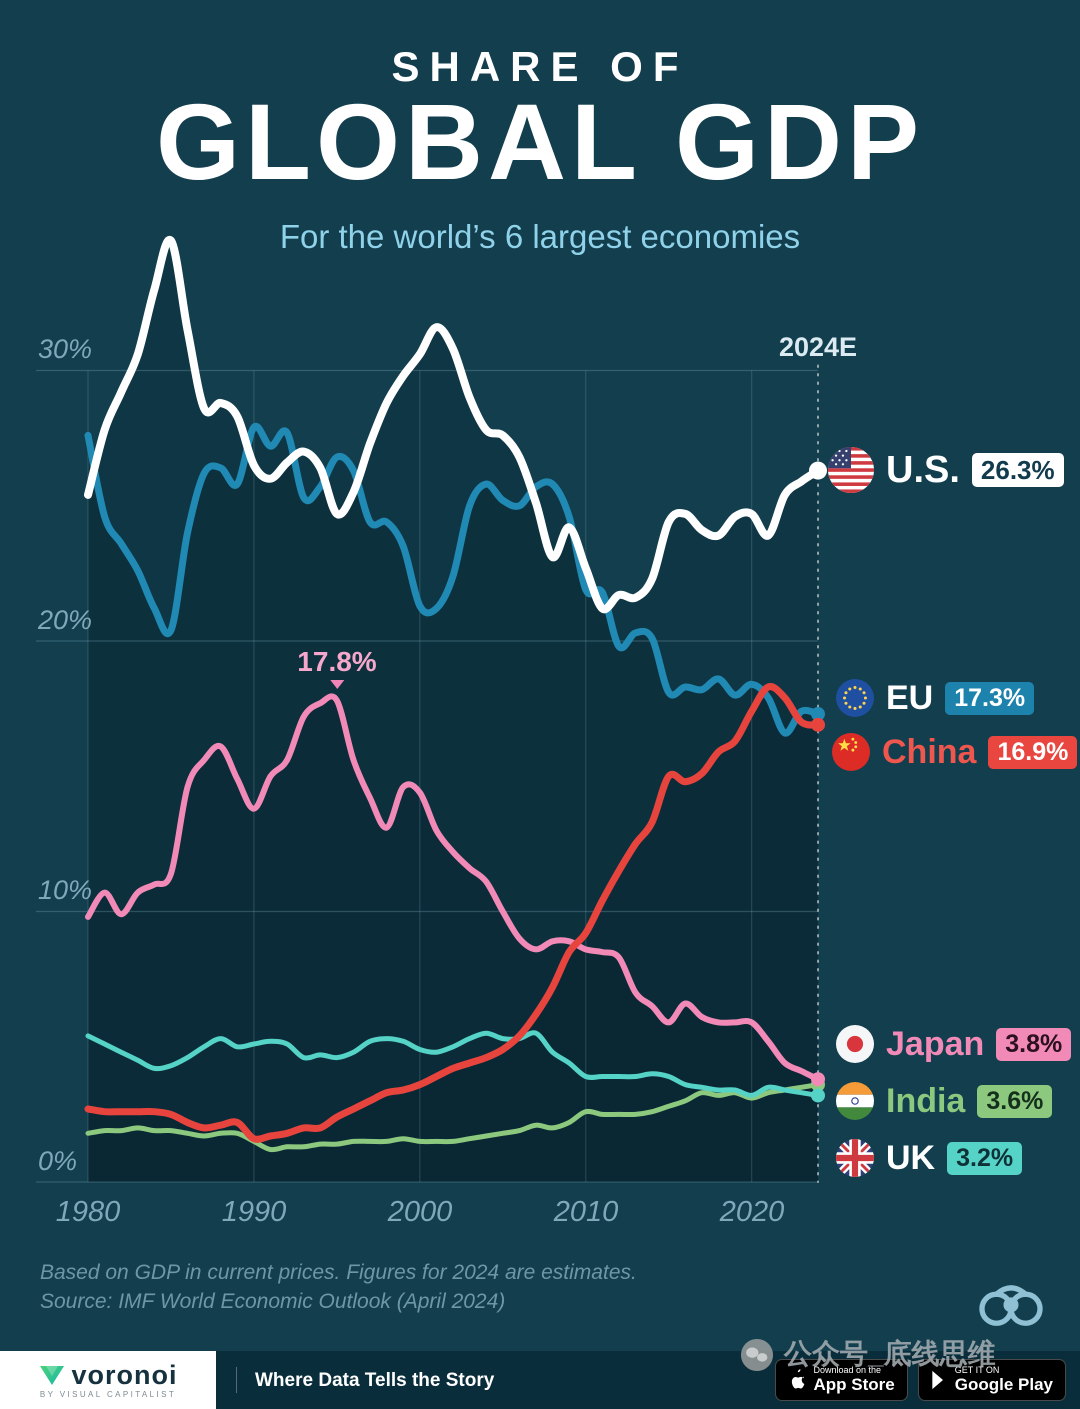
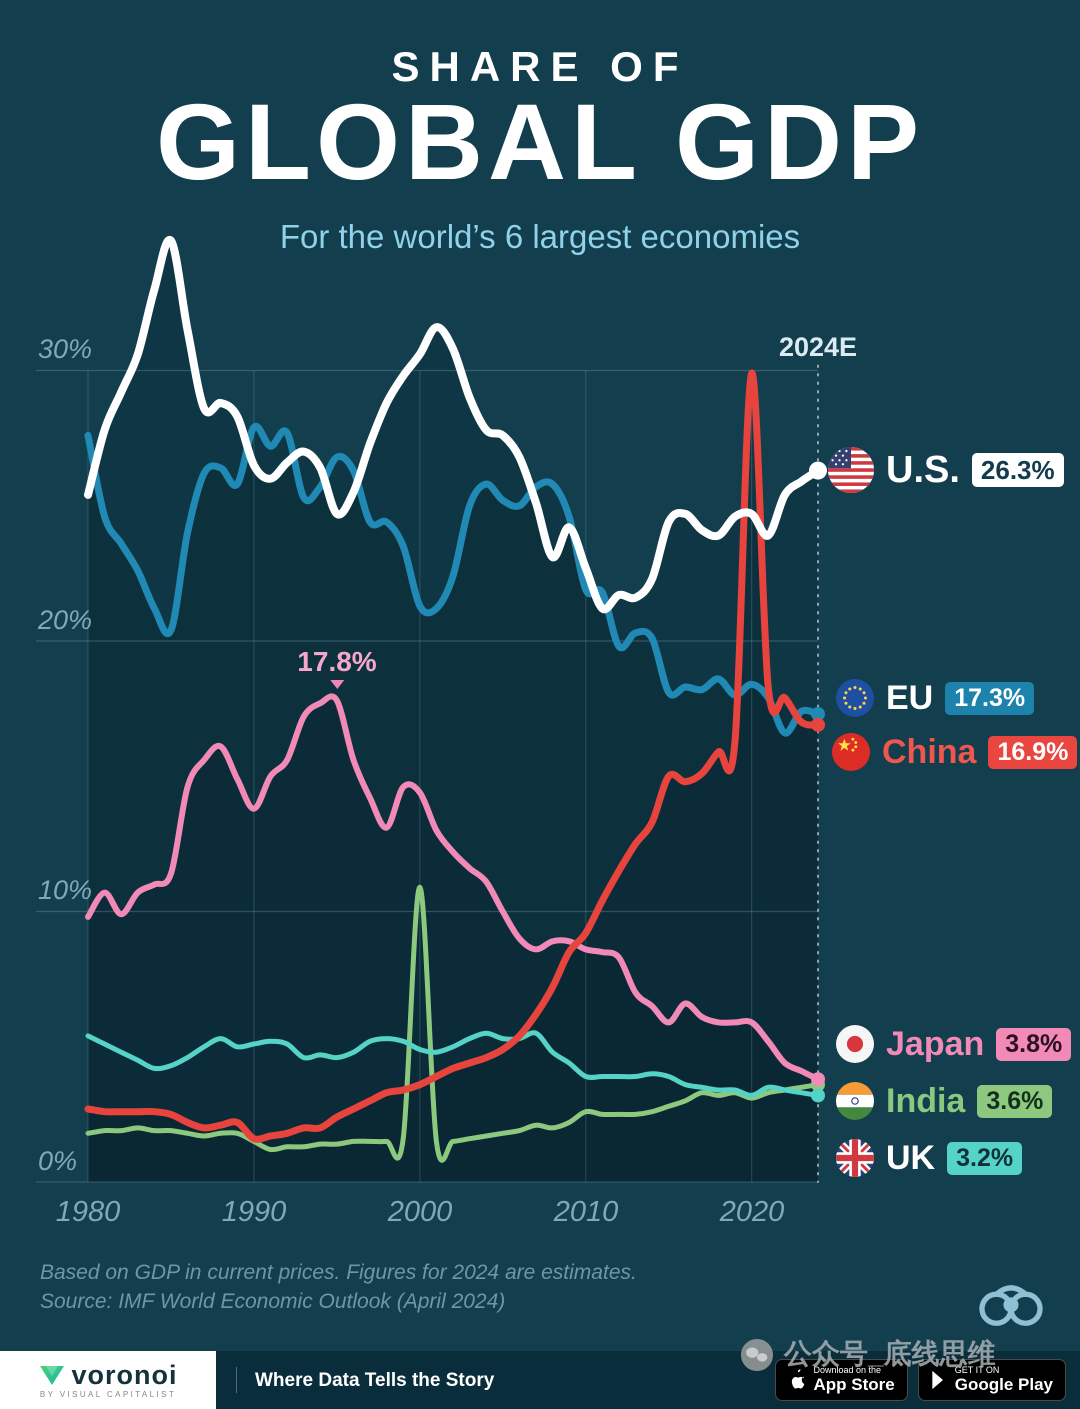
India/2000: 1.5% -> 10.9%
China/2020: 17.4% -> 29.9%
